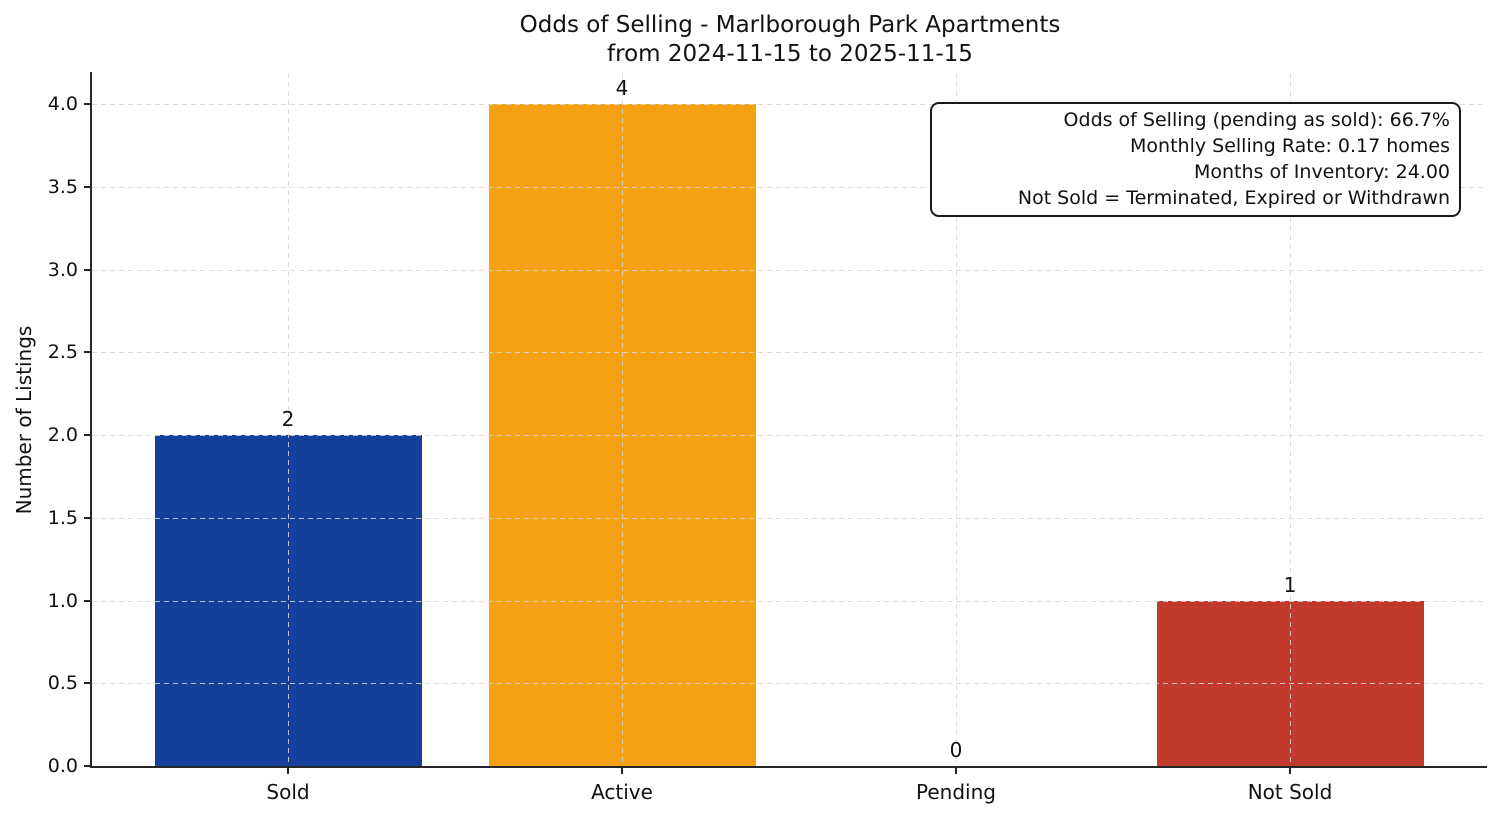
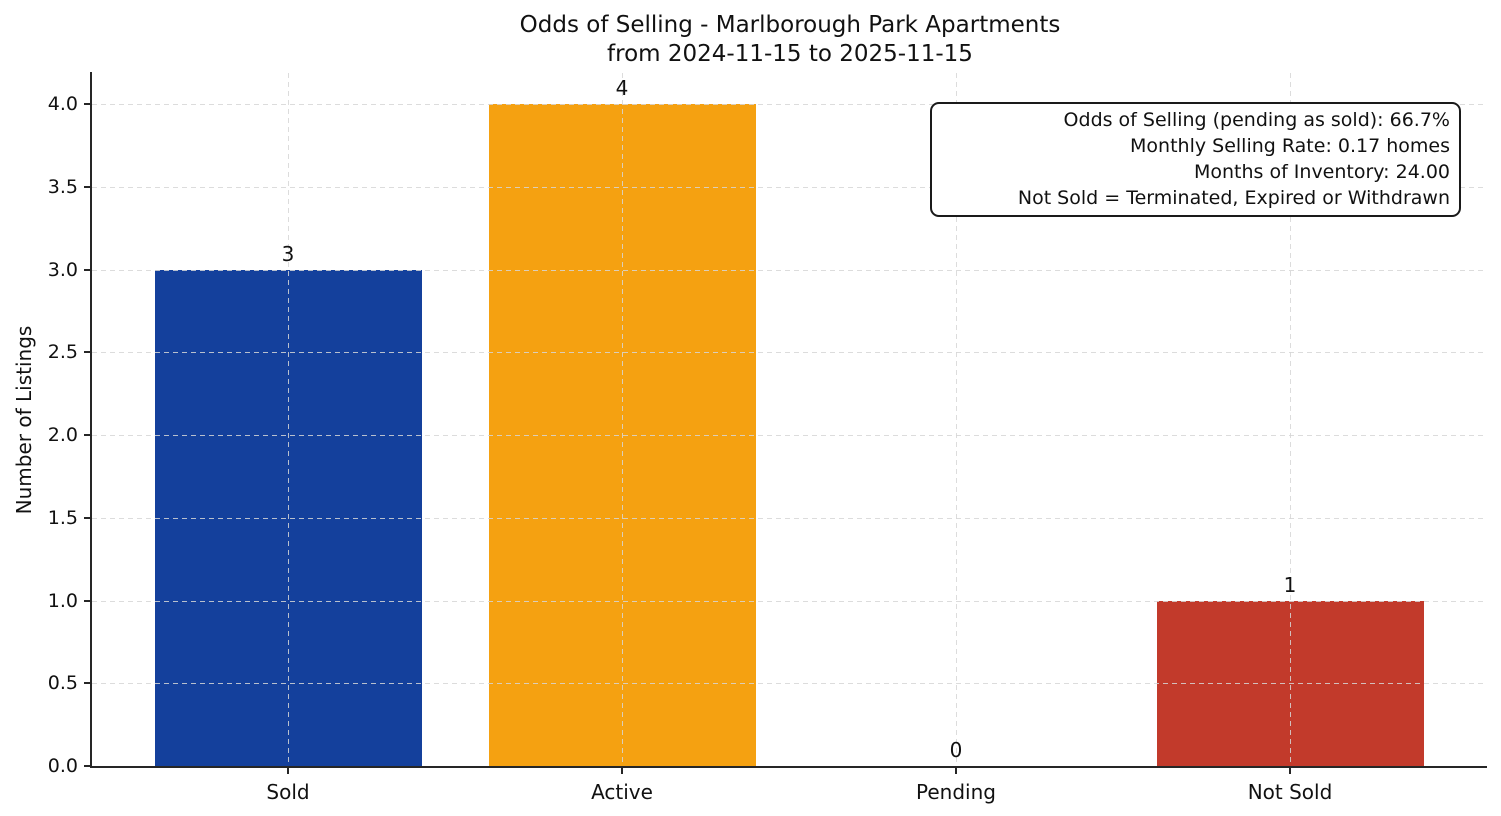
Sold: 2 -> 3
